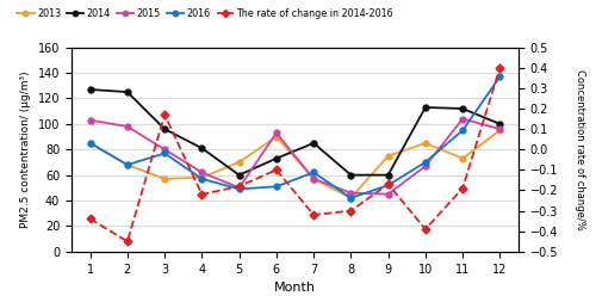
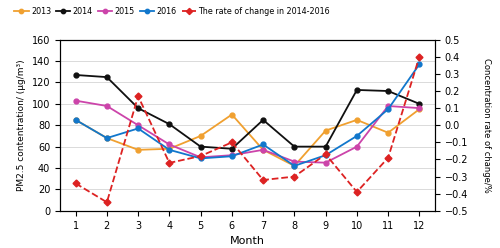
2014/6: 73 -> 58
2015/6: 93 -> 52
2015/10: 67 -> 60
2015/11: 104 -> 98
